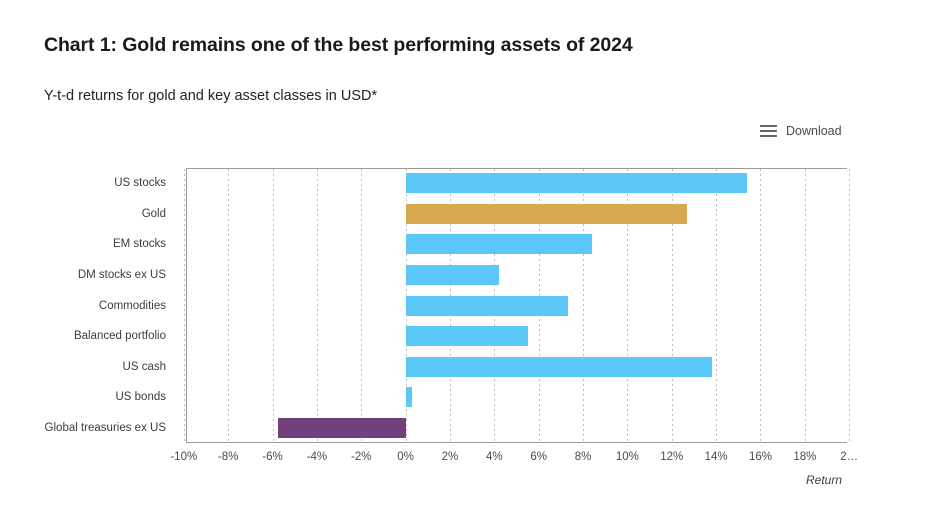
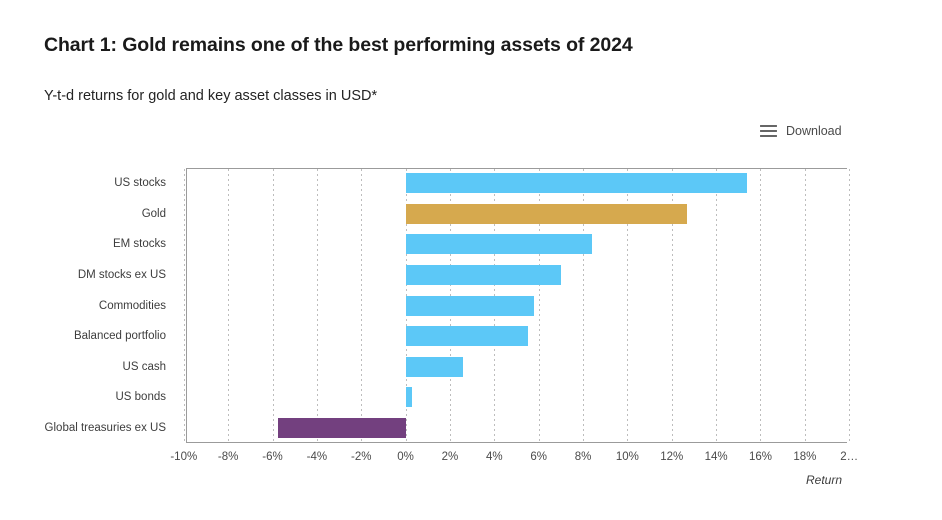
DM stocks ex US: 4.2% -> 7.0%
Commodities: 7.3% -> 5.8%
US cash: 13.8% -> 2.6%
